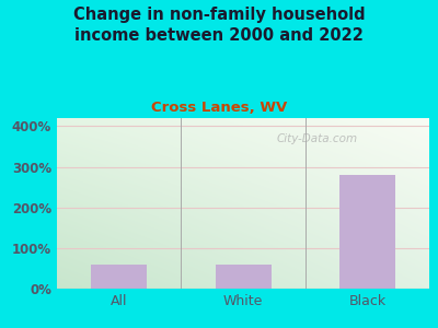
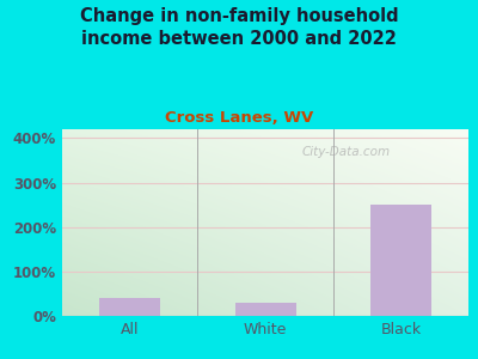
All: 60% -> 40%
White: 60% -> 30%
Black: 280% -> 250%
